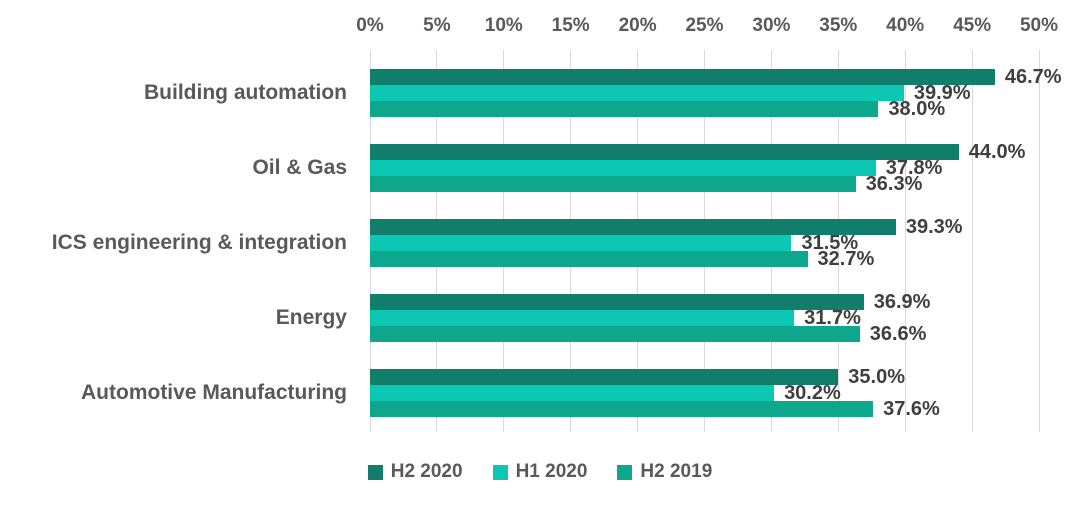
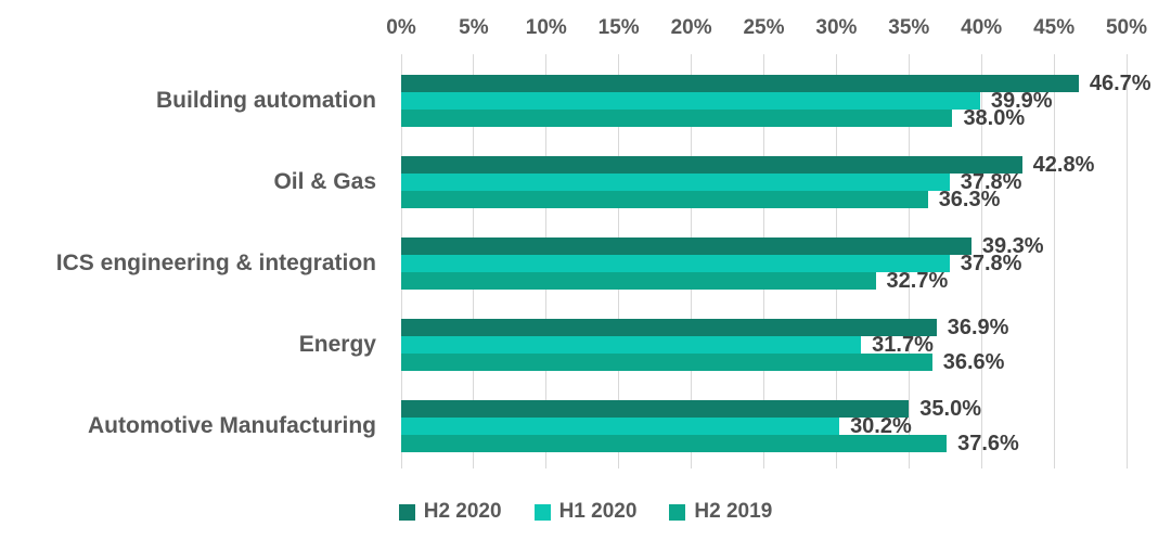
H2 2020/Oil & Gas: 44.0% -> 42.8%
H1 2020/ICS engineering & integration: 31.5% -> 37.8%
